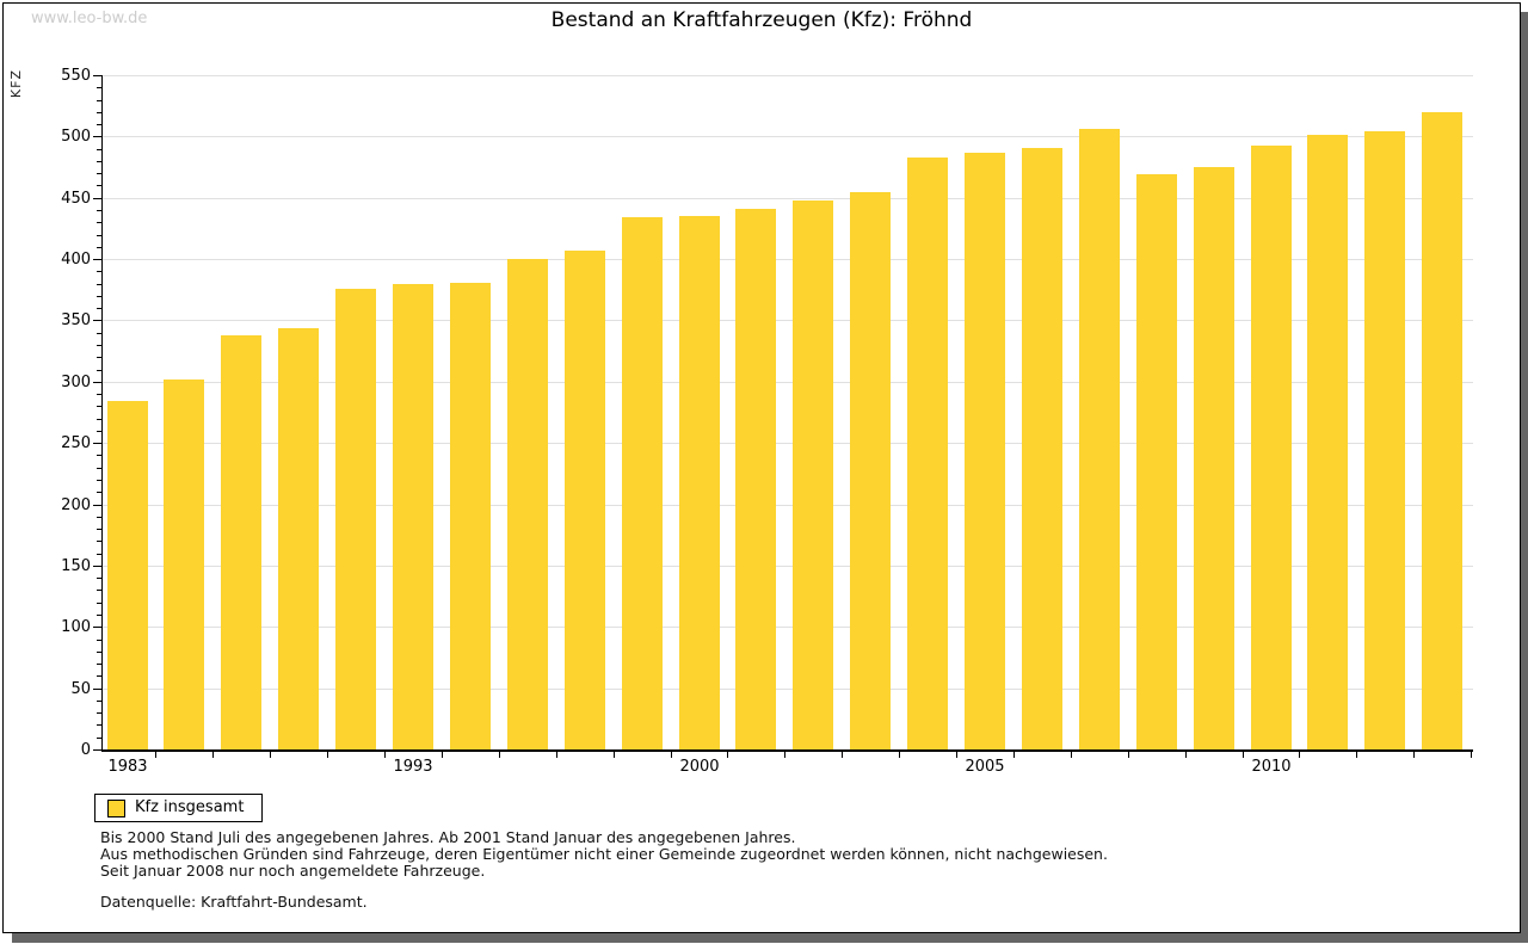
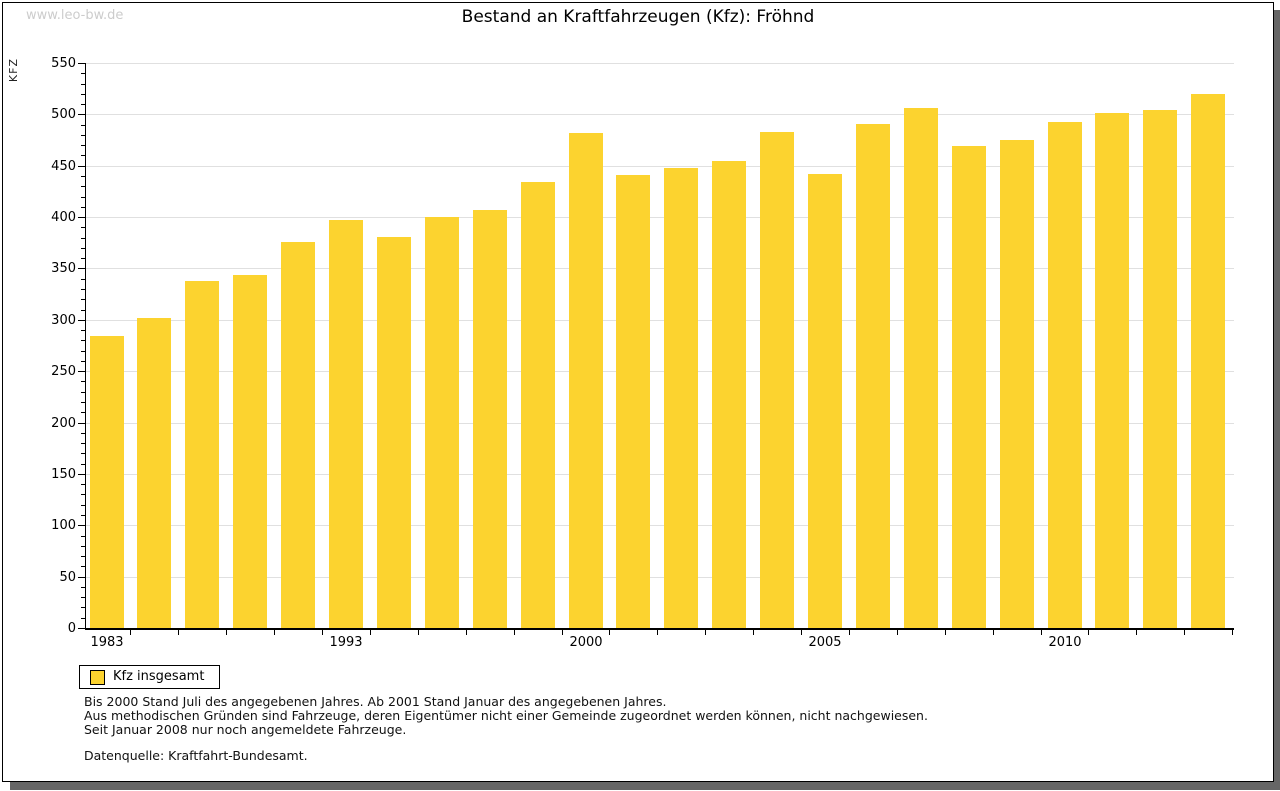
1993: 380 -> 397
2000: 435 -> 482
2005: 487 -> 442
